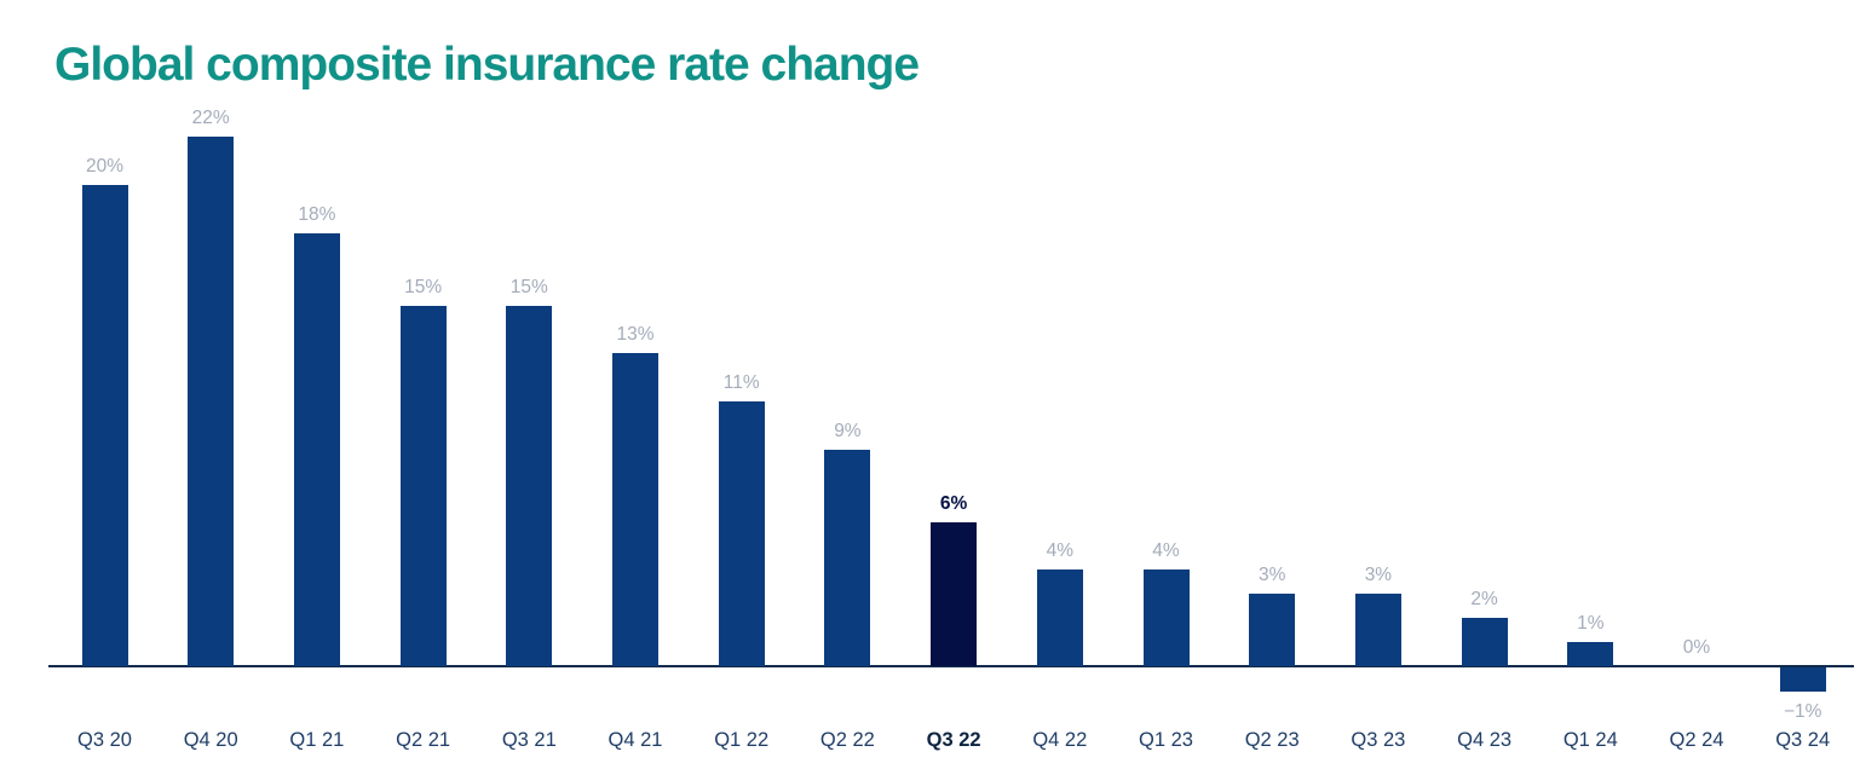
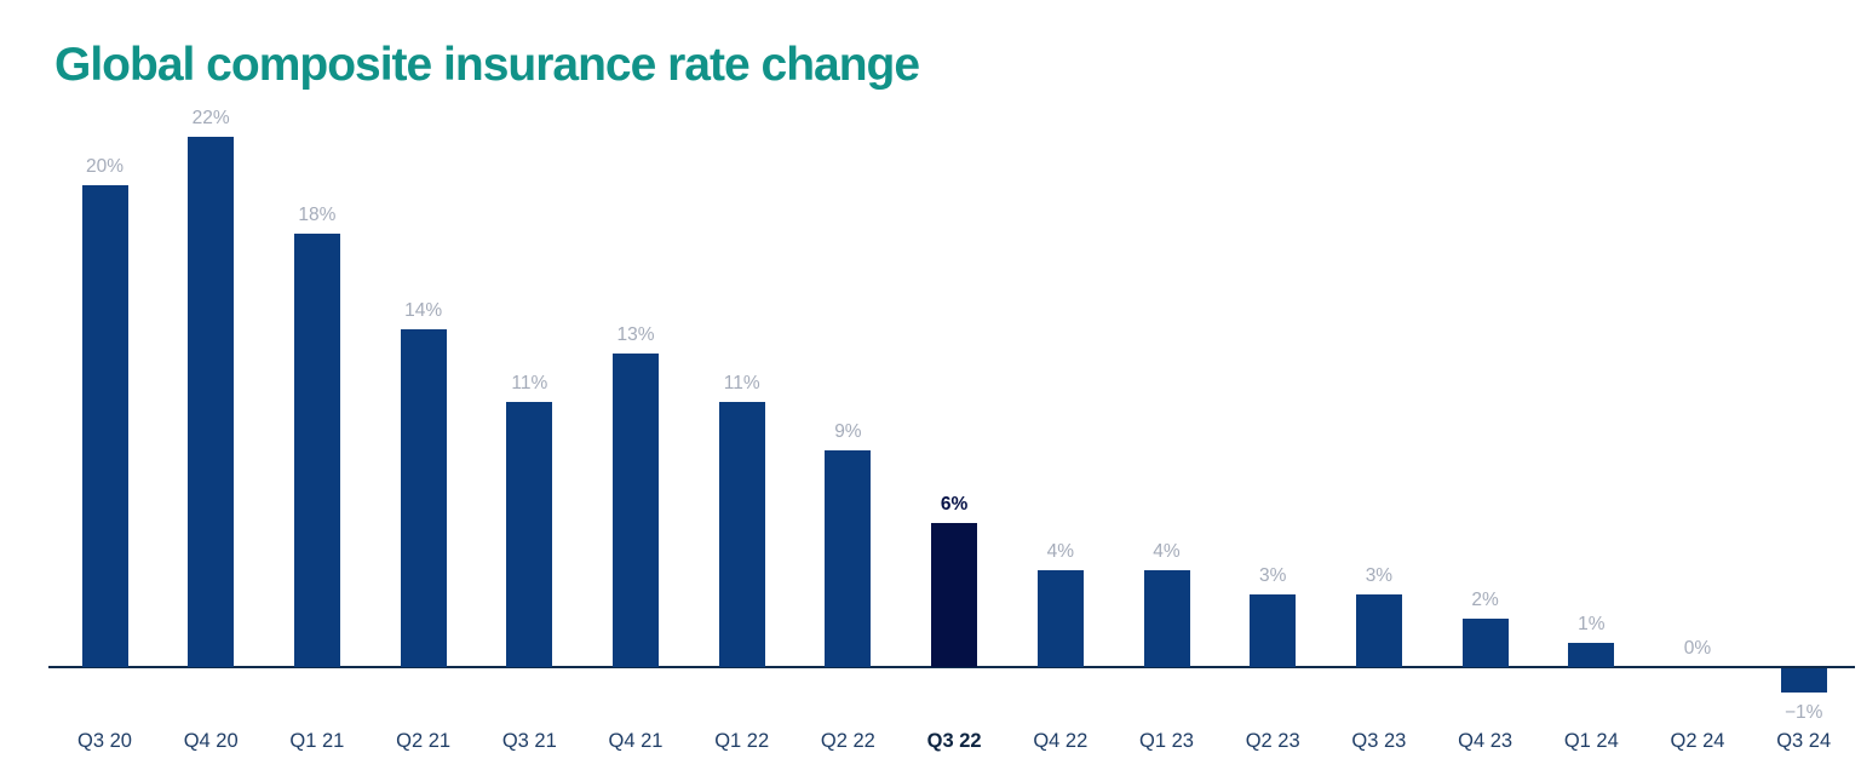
Q2 21: 15% -> 14%
Q3 21: 15% -> 11%
